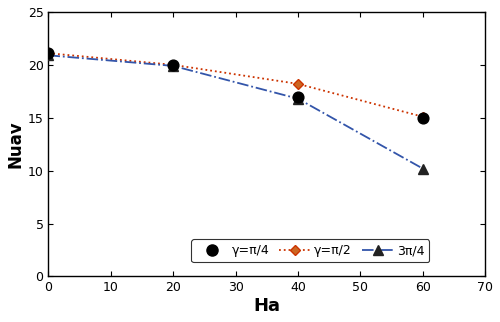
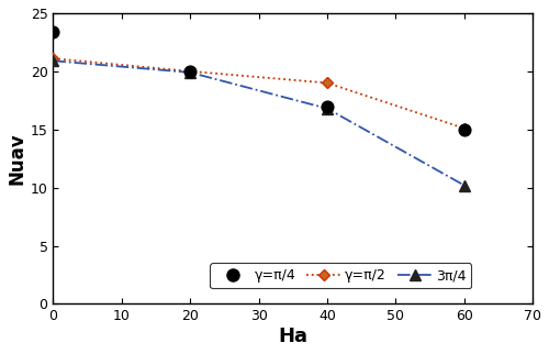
γ=π/4/0: 21.1 -> 23.4
γ=π/2/40: 18.2 -> 19.0
